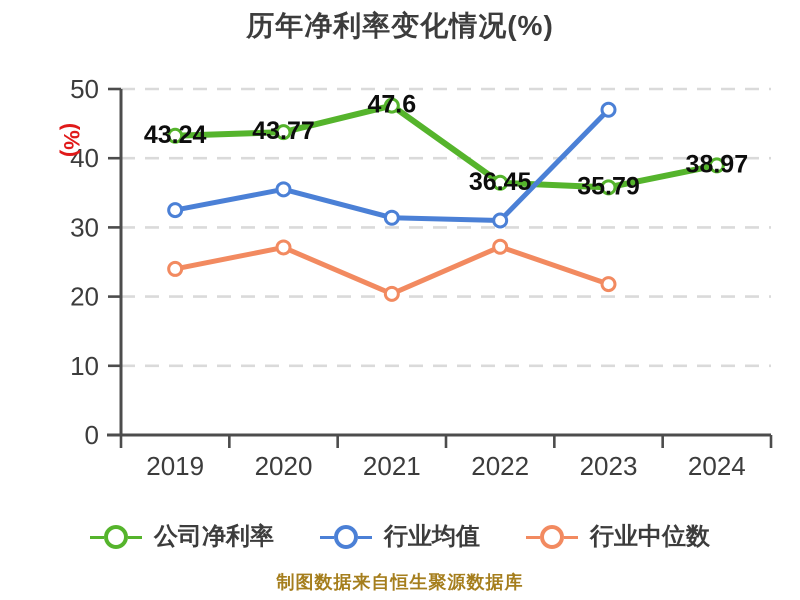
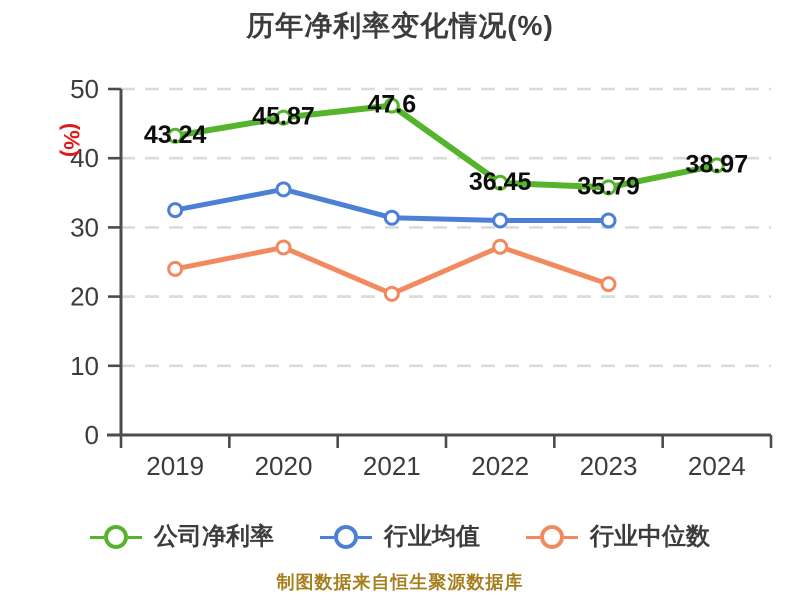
公司净利率/2020: 43.77 -> 45.87
行业均值/2023: 47 -> 31
